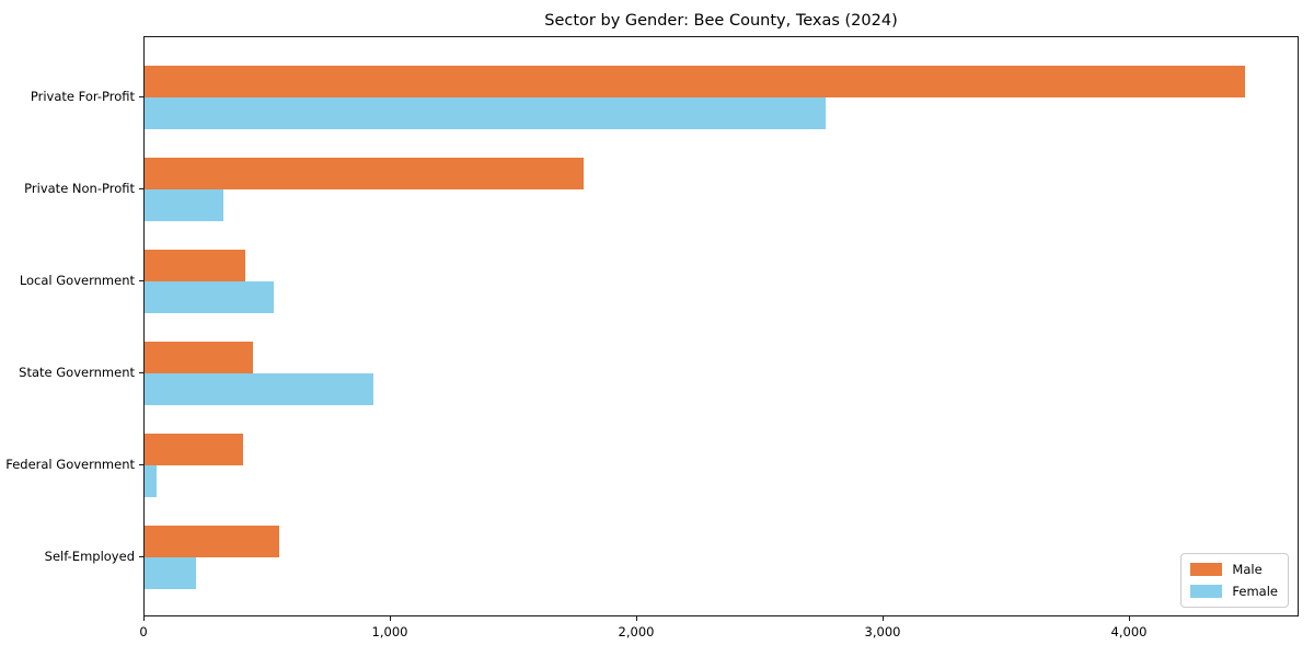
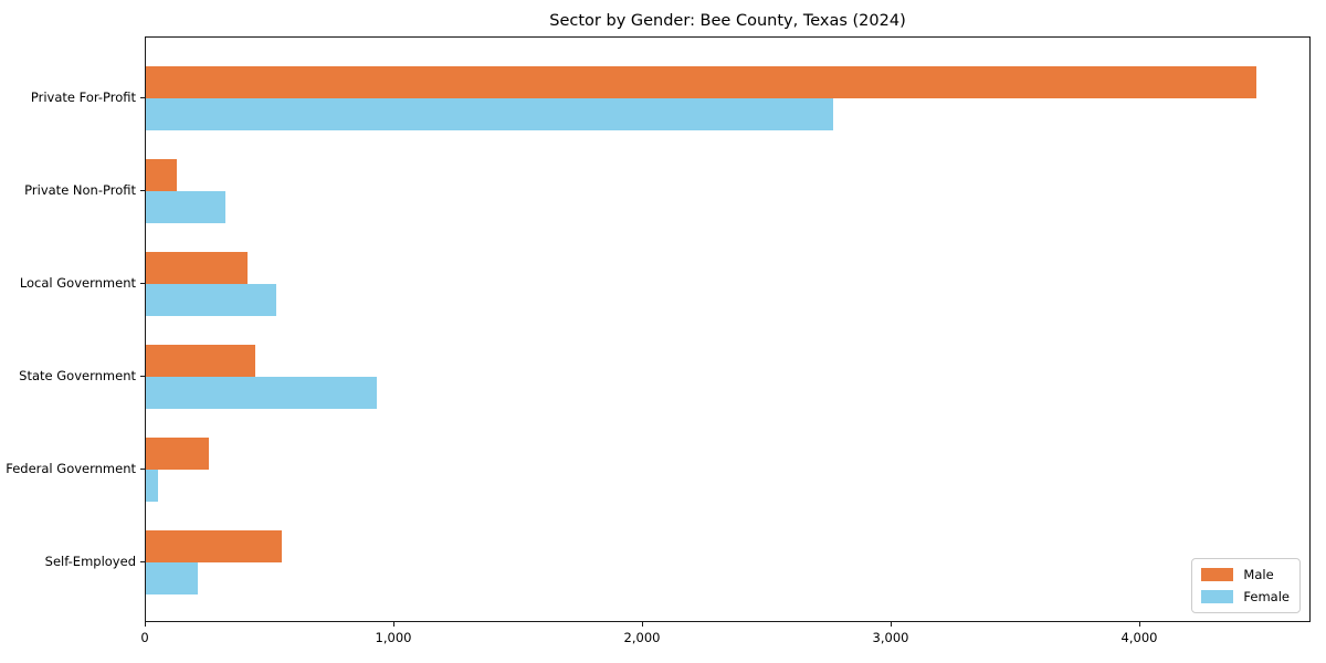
Male/Private Non-Profit: 1780 -> 120
Male/Federal Government: 400 -> 260
